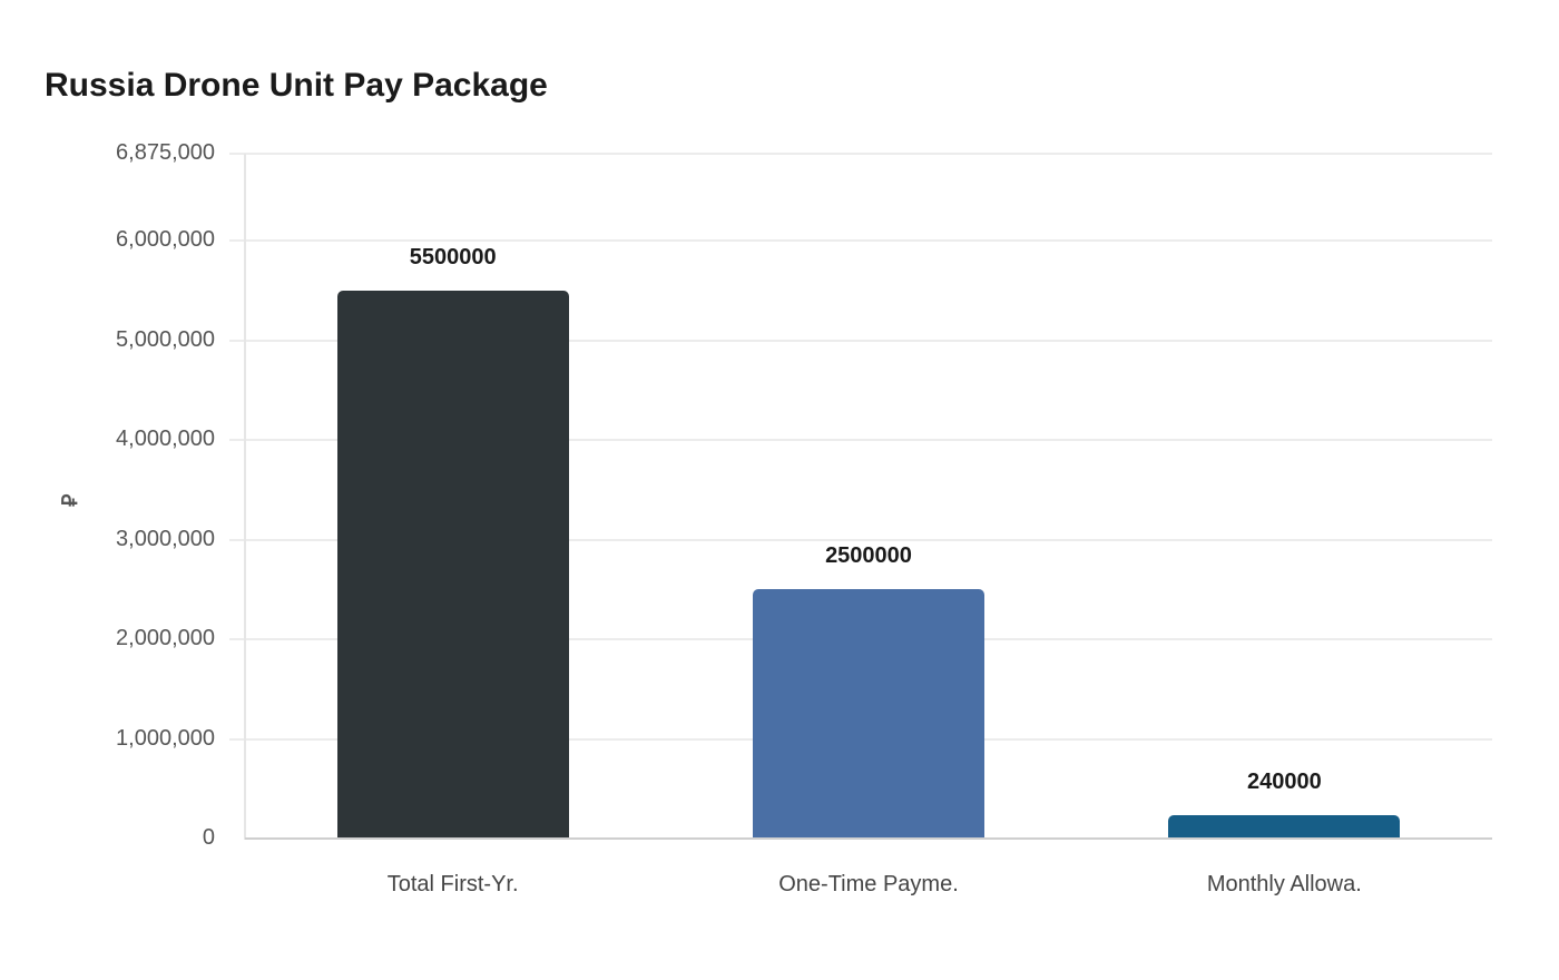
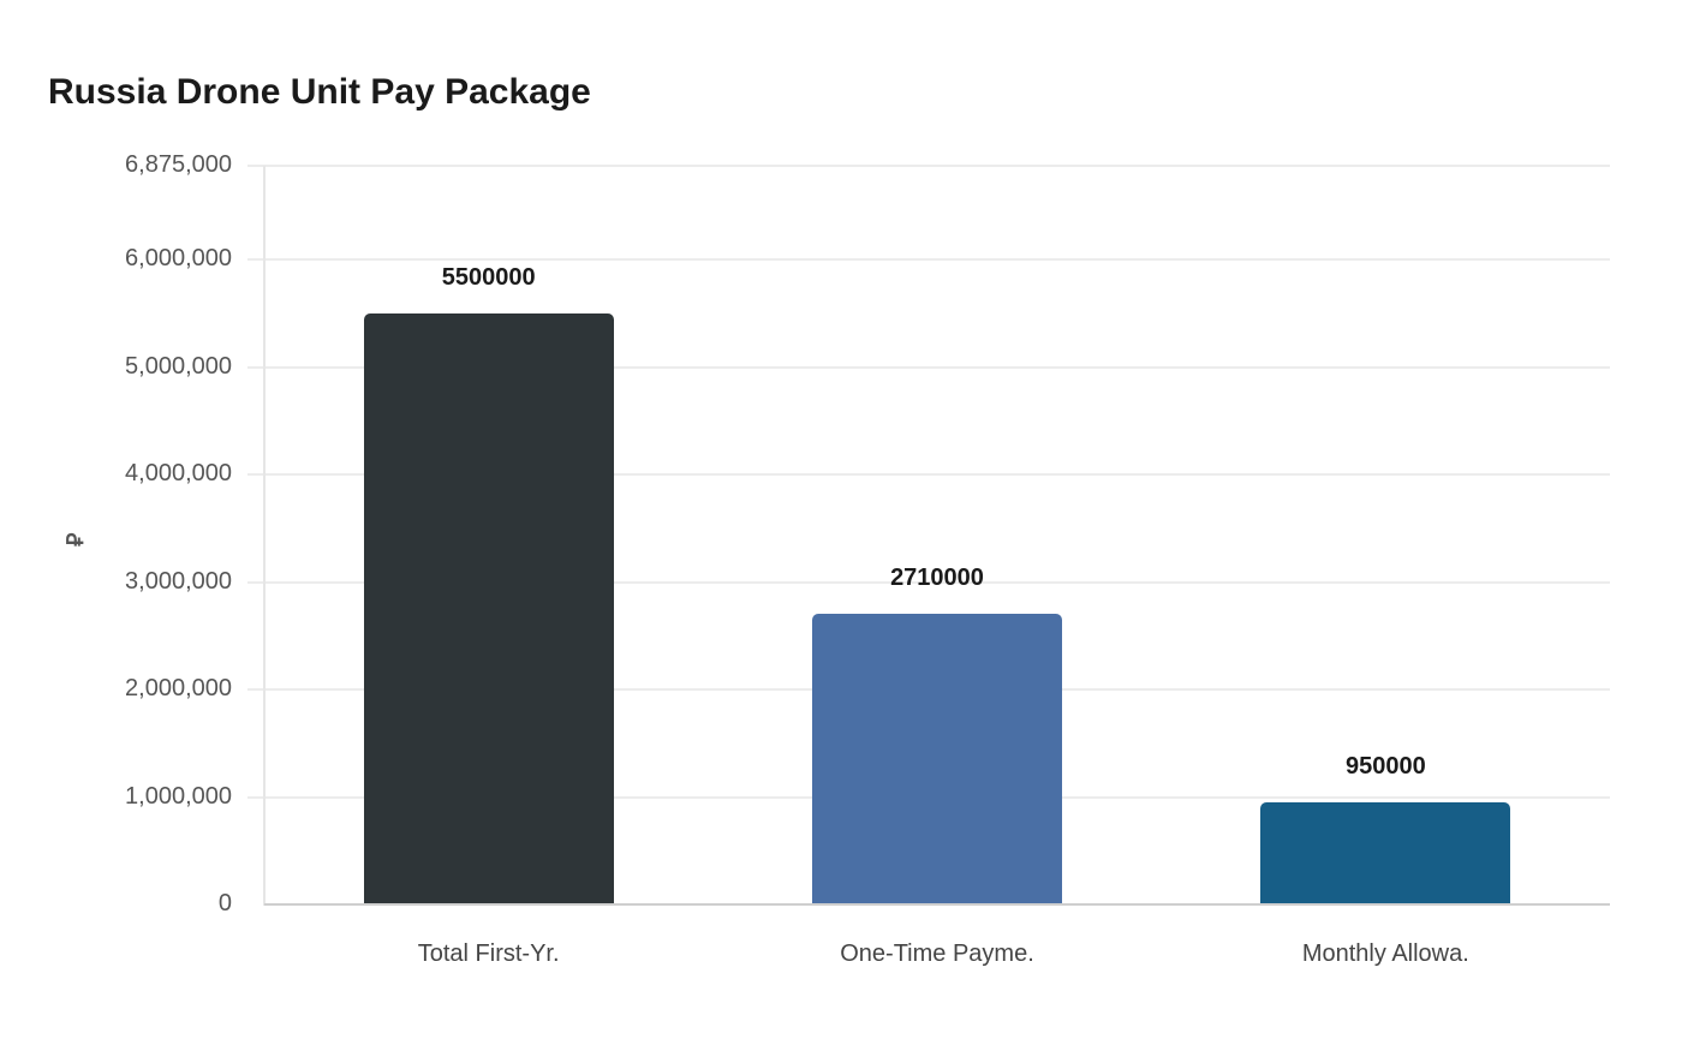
One-Time Payme.: 2500000 -> 2710000
Monthly Allowa.: 240000 -> 950000
